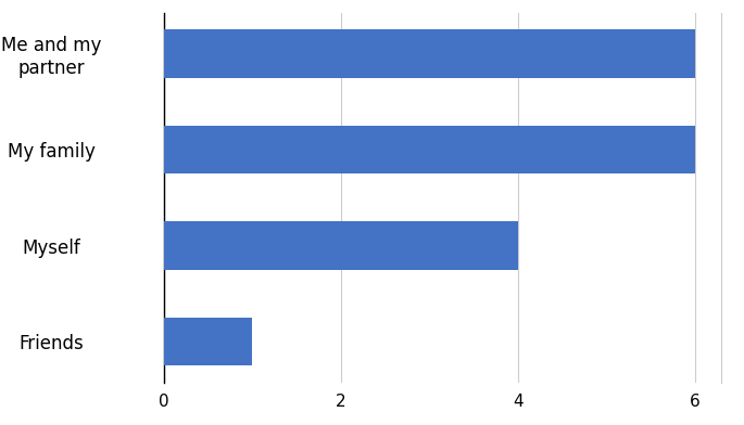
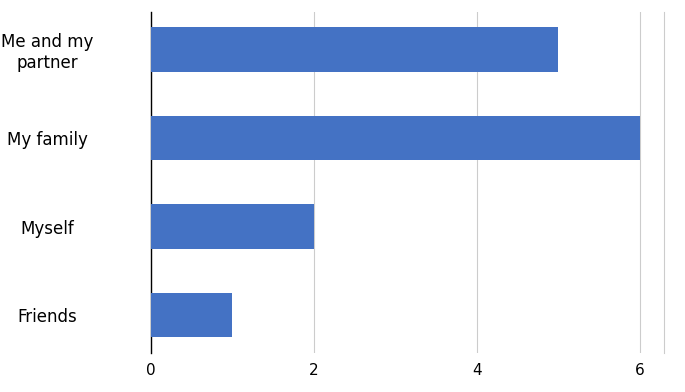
Me and my partner: 6 -> 5
Myself: 4 -> 2
